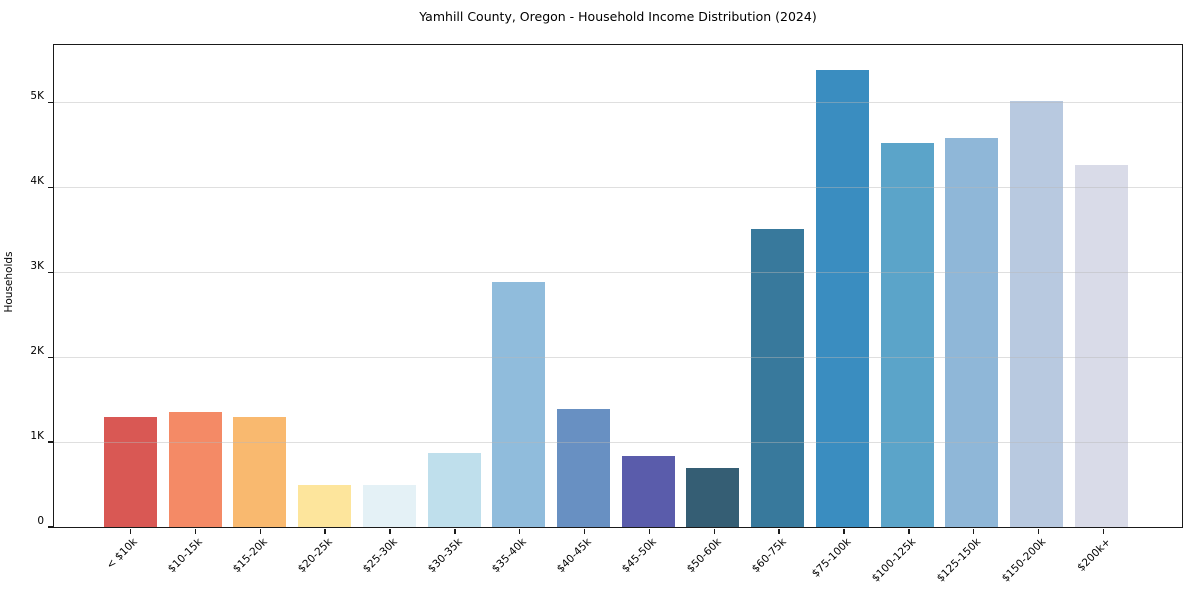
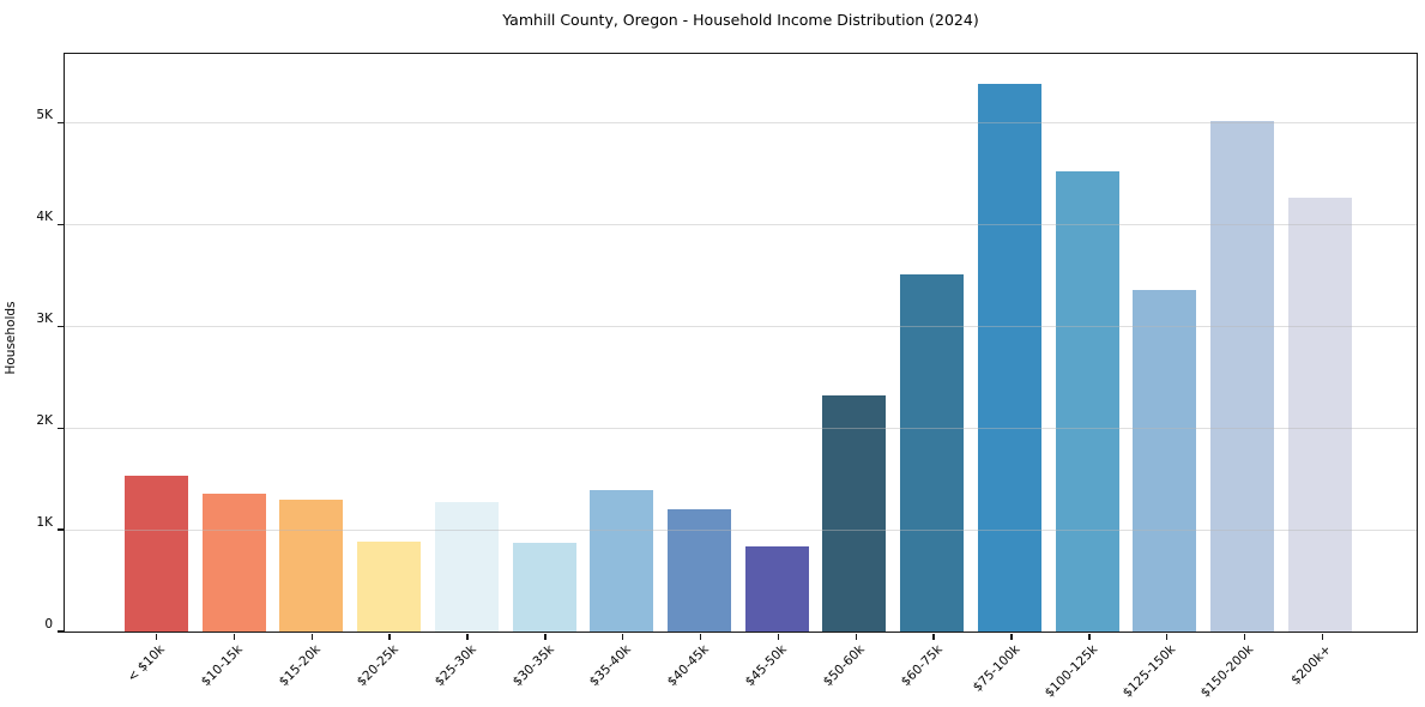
< $10k: 1.3K -> 1.5K
$20-25k: 0.5K -> 0.9K
$25-30k: 0.5K -> 1.3K
$35-40k: 2.9K -> 1.4K
$40-45k: 1.4K -> 1.2K
$50-60k: 0.7K -> 2.3K
$125-150k: 4.6K -> 3.4K
